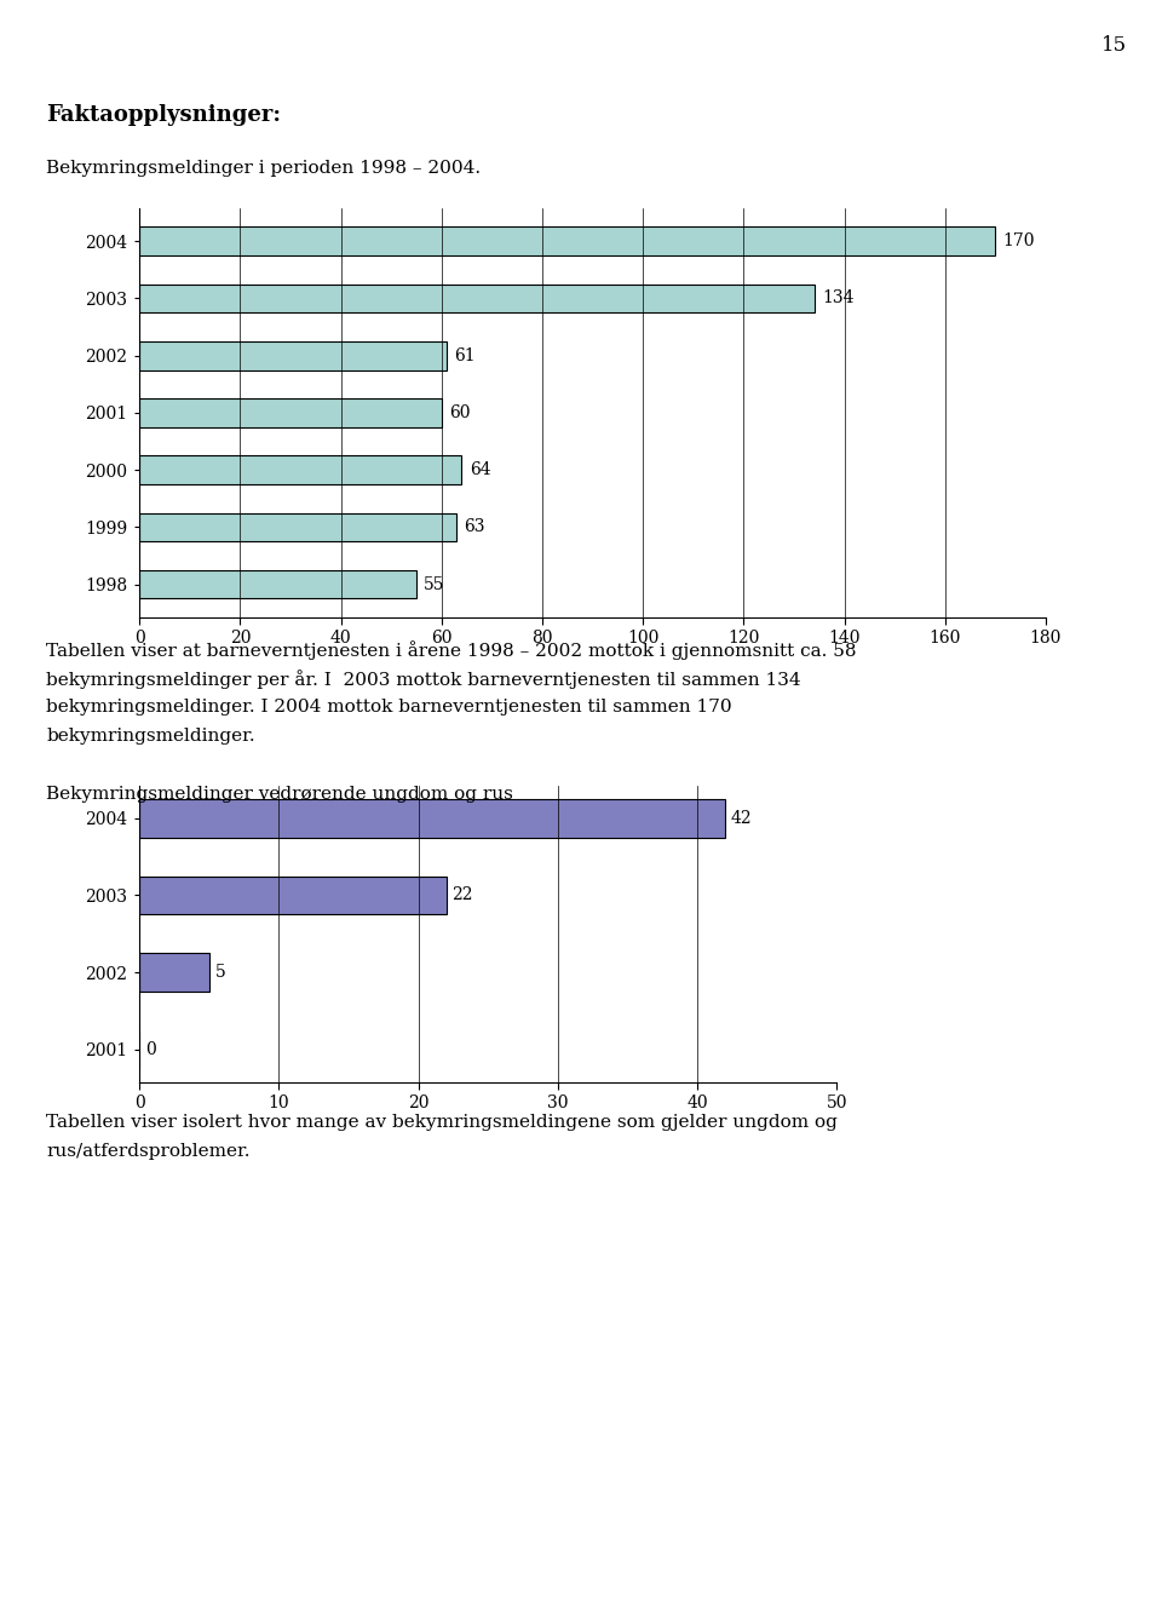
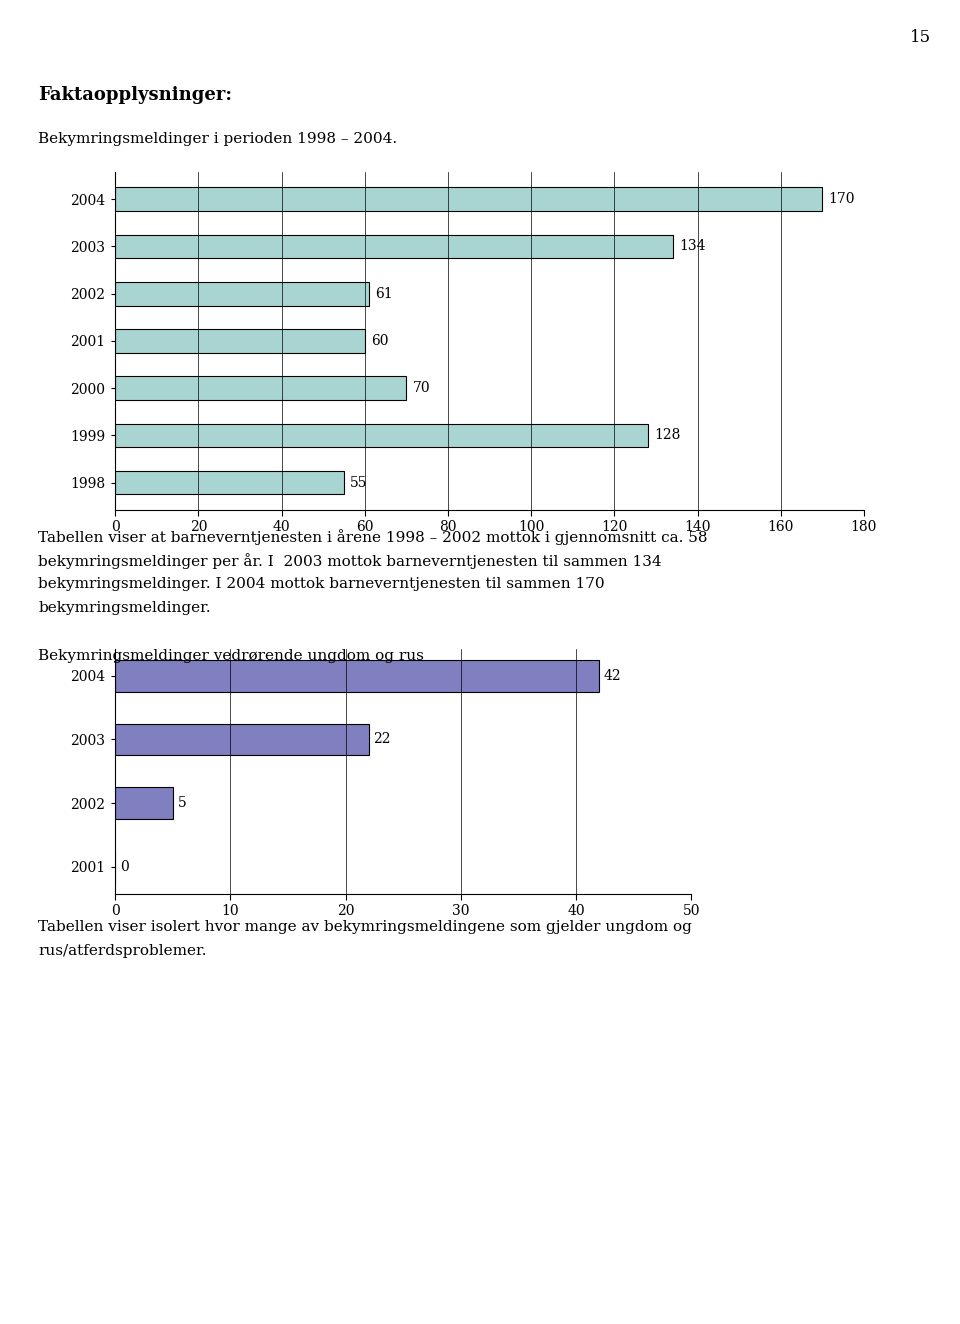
2000: 64 -> 70
1999: 63 -> 128
